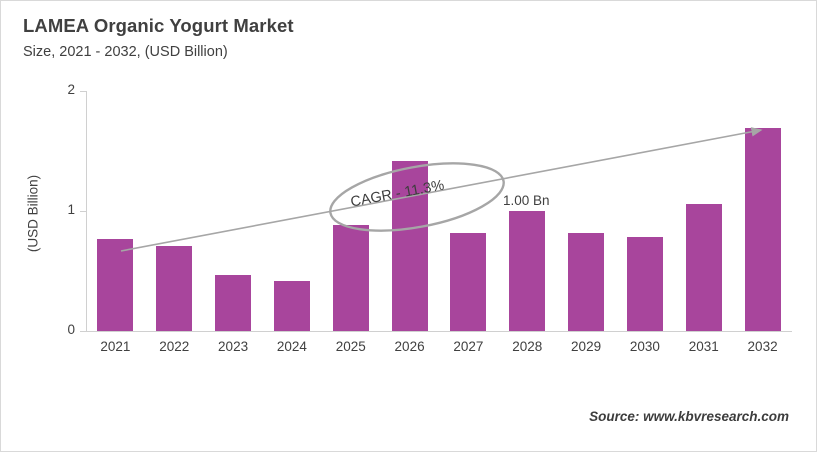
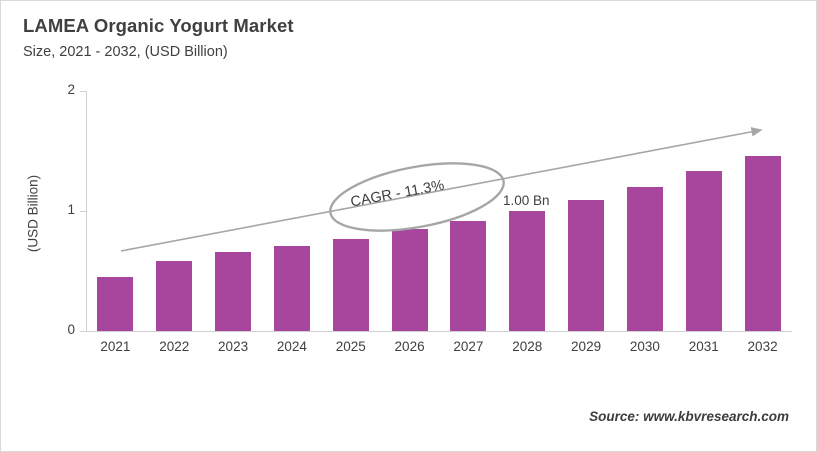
2021: 0.77 -> 0.45
2022: 0.71 -> 0.58
2023: 0.47 -> 0.66
2024: 0.42 -> 0.71
2025: 0.88 -> 0.77
2026: 1.42 -> 0.85
2027: 0.82 -> 0.92
2029: 0.82 -> 1.09
2030: 0.78 -> 1.20
2031: 1.06 -> 1.33
2032: 1.69 -> 1.46
